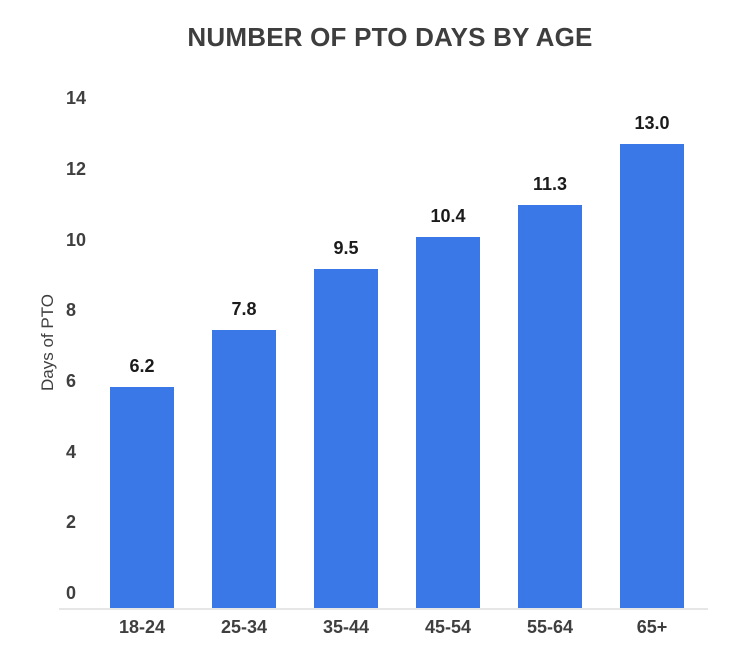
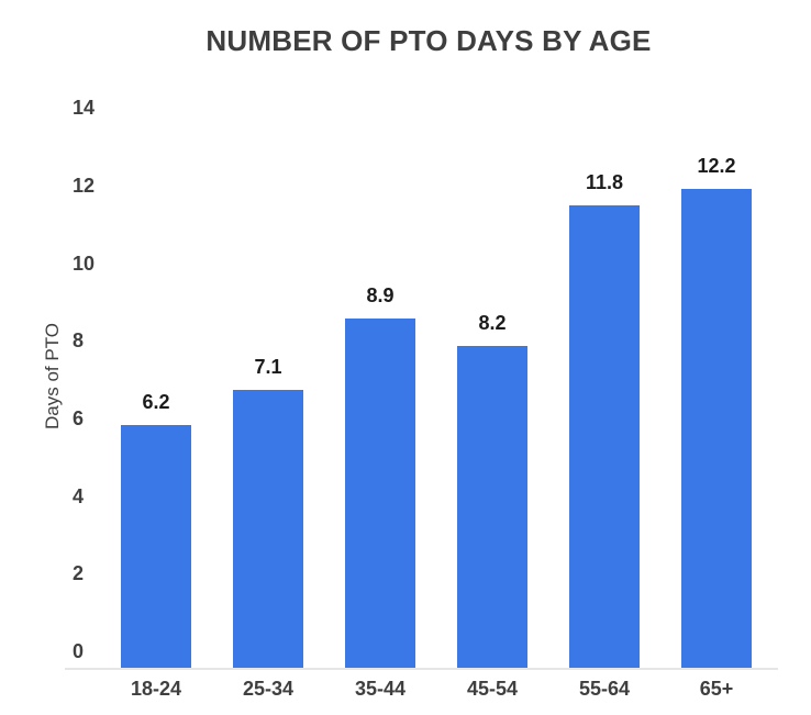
25-34: 7.8 -> 7.1
35-44: 9.5 -> 8.9
45-54: 10.4 -> 8.2
55-64: 11.3 -> 11.8
65+: 13.0 -> 12.2
